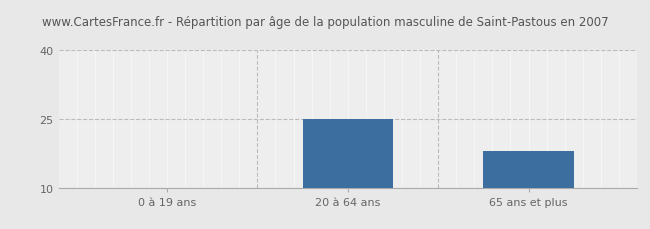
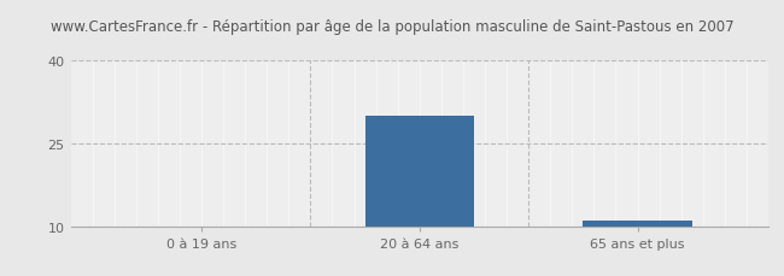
20 à 64 ans: 25 -> 30
65 ans et plus: 18 -> 11
